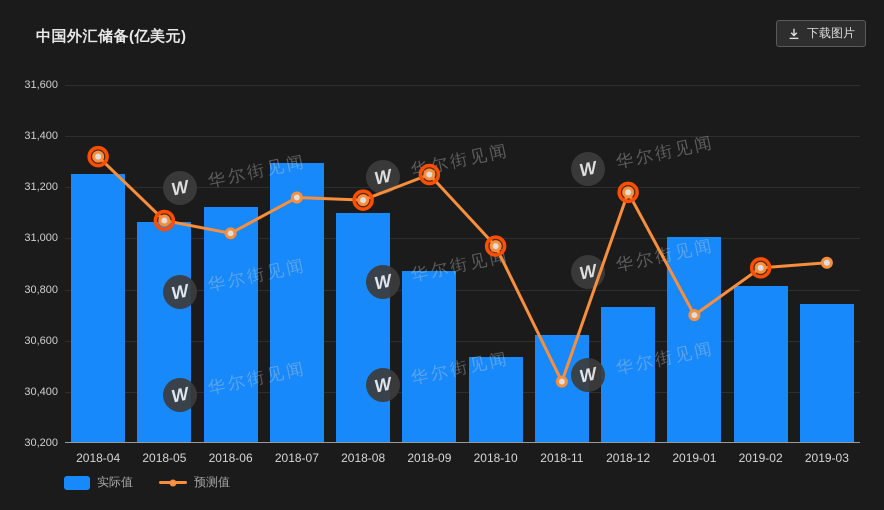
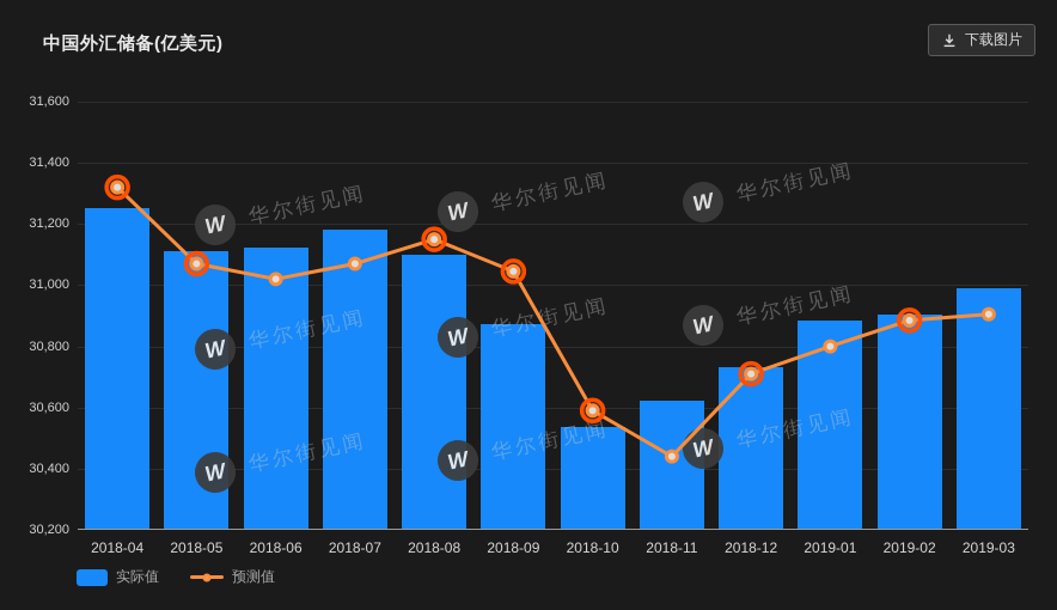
实际值/2018-05: 31060 -> 31110
实际值/2018-07: 31290 -> 31180
预测值/2018-07: 31160 -> 31070
预测值/2018-09: 31250 -> 31040
预测值/2018-10: 30970 -> 30590
预测值/2018-12: 31180 -> 30710
实际值/2019-01: 31000 -> 30880
预测值/2019-01: 30700 -> 30800
实际值/2019-02: 30810 -> 30900
实际值/2019-03: 30740 -> 30990
